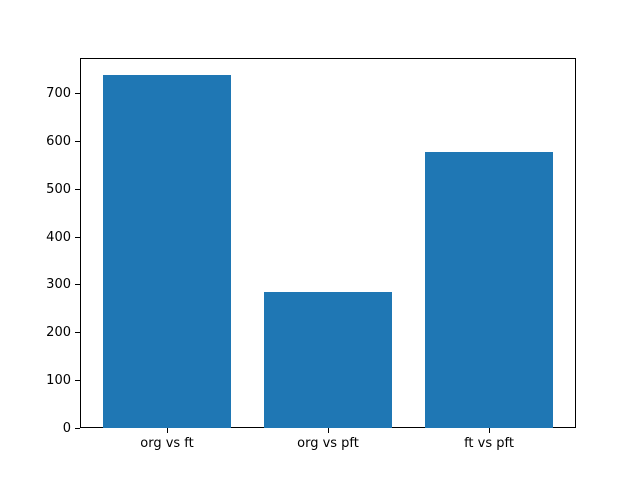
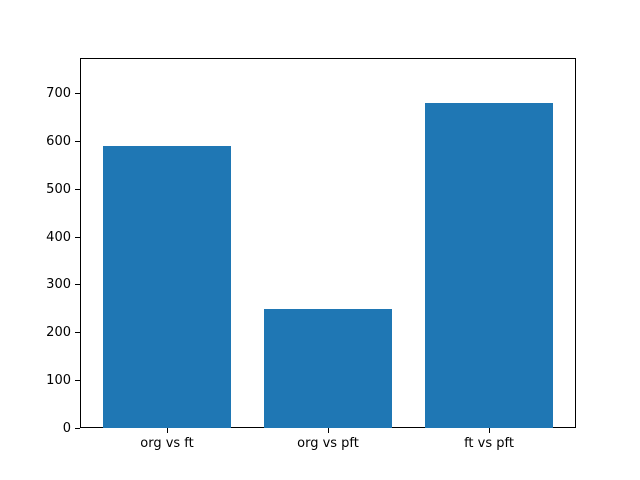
org vs ft: 740 -> 590
org vs pft: 280 -> 250
ft vs pft: 580 -> 680
